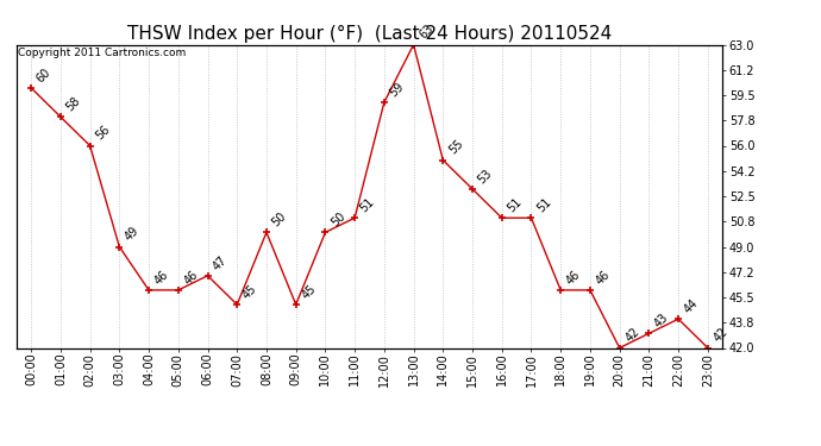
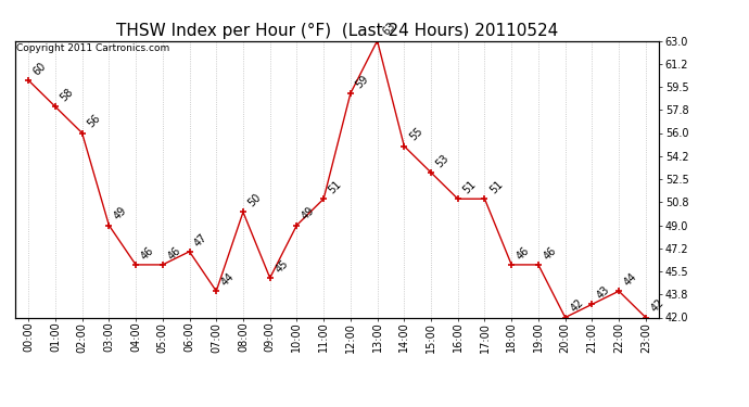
07:00: 45 -> 44
10:00: 50 -> 49
